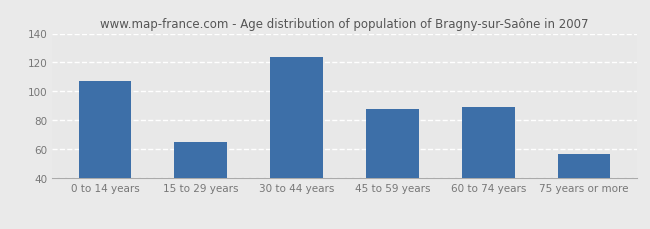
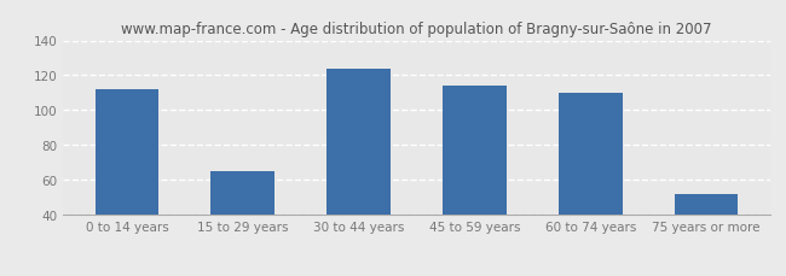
0 to 14 years: 107 -> 112
45 to 59 years: 88 -> 114
60 to 74 years: 89 -> 110
75 years or more: 57 -> 52
